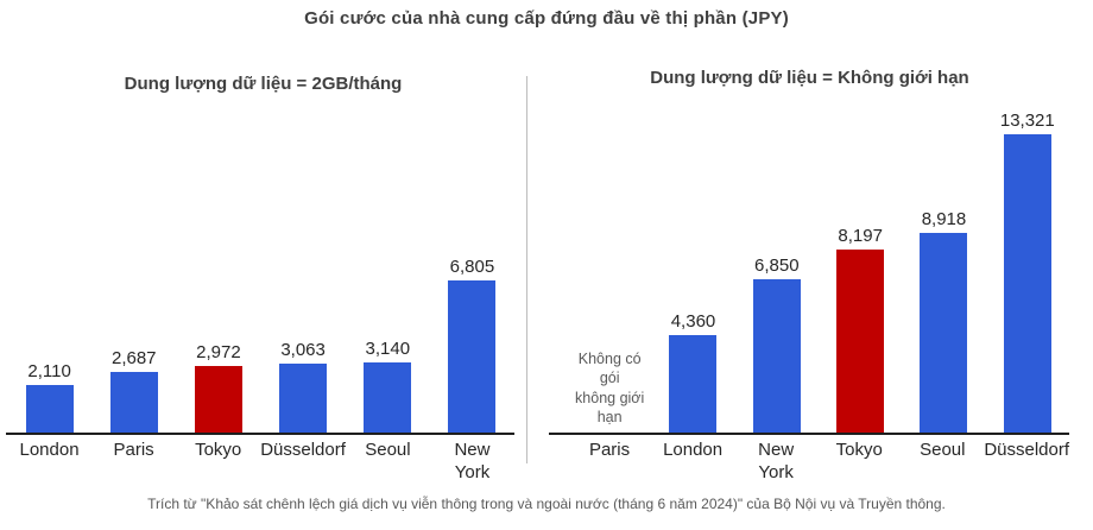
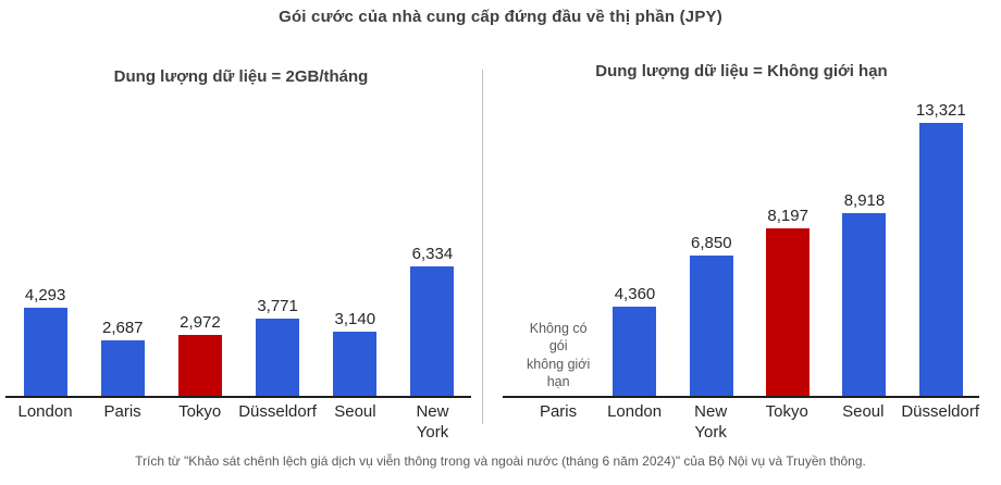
Dung lượng dữ liệu = 2GB/tháng/London: 2,110 -> 4,293
Dung lượng dữ liệu = 2GB/tháng/Düsseldorf: 3,063 -> 3,771
Dung lượng dữ liệu = 2GB/tháng/New York: 6,805 -> 6,334
